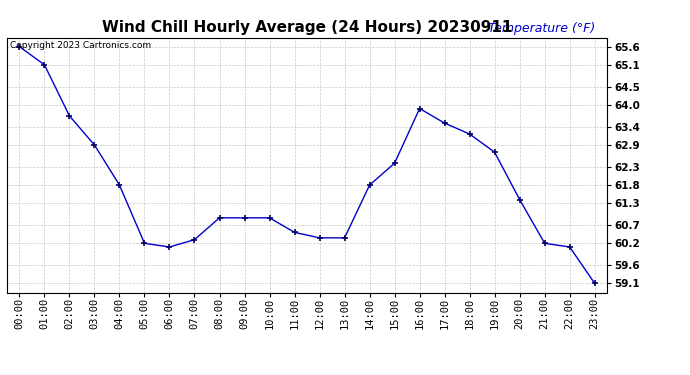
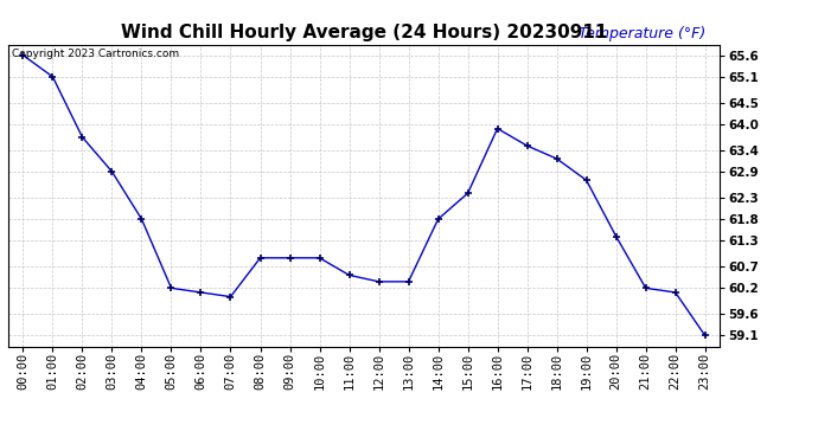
07:00: 60.30 -> 60.00
